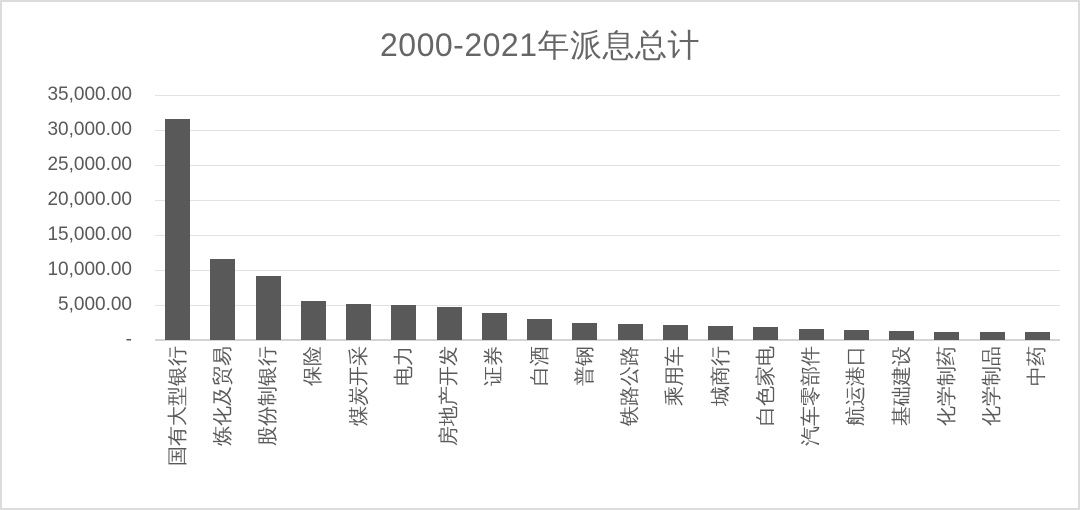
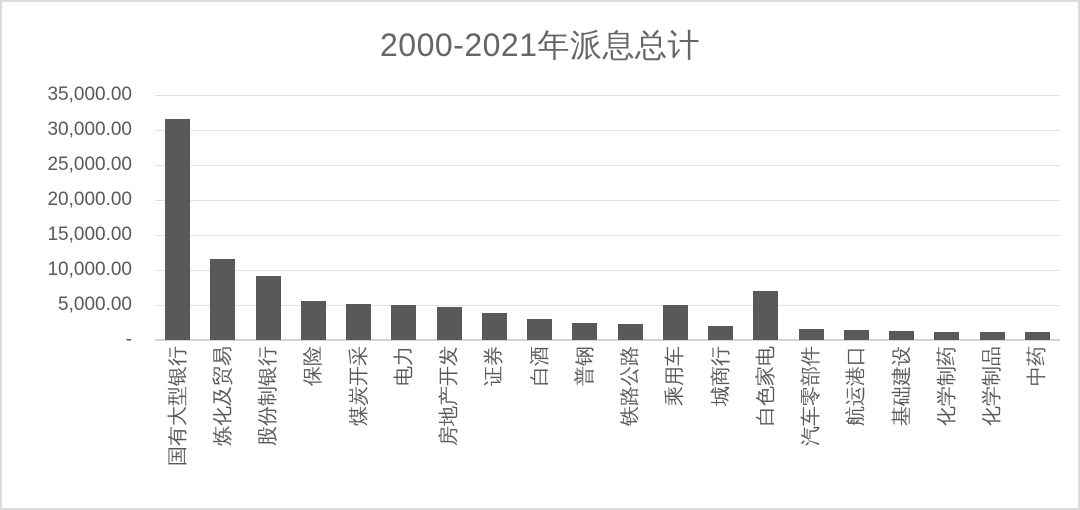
乘用车: 2000 -> 5000
白色家电: 2000 -> 7000
